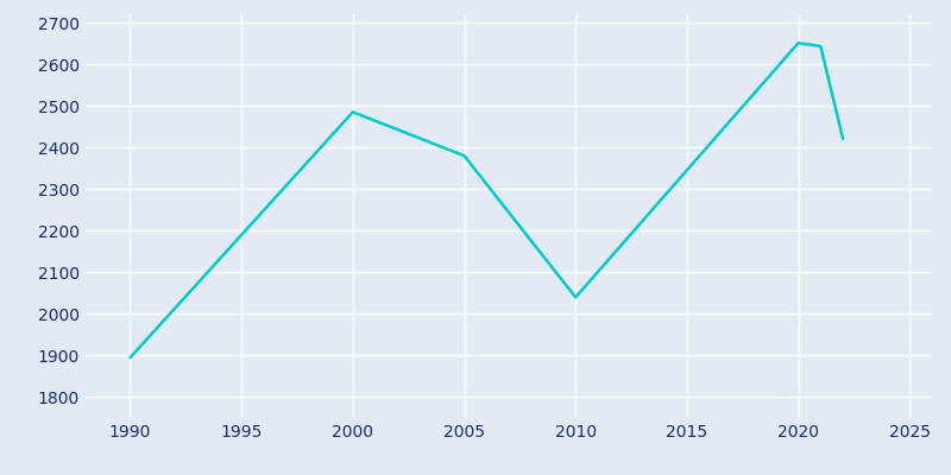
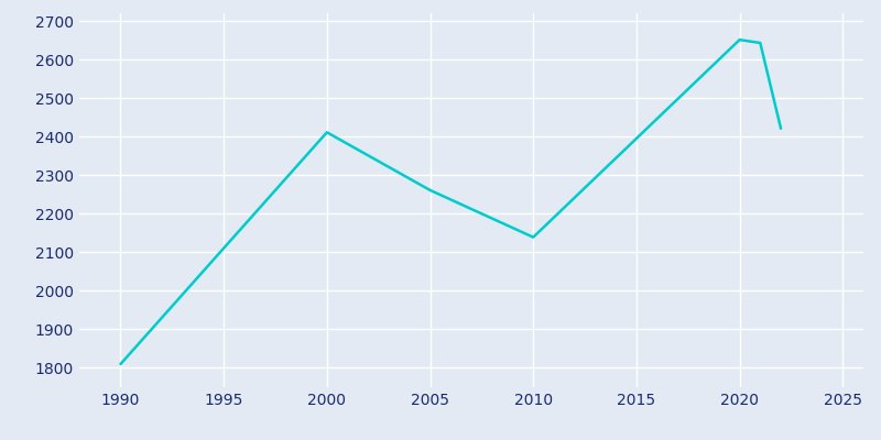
1990: 1895 -> 1810
2000: 2485 -> 2411
2005: 2380 -> 2261
2010: 2040 -> 2139
